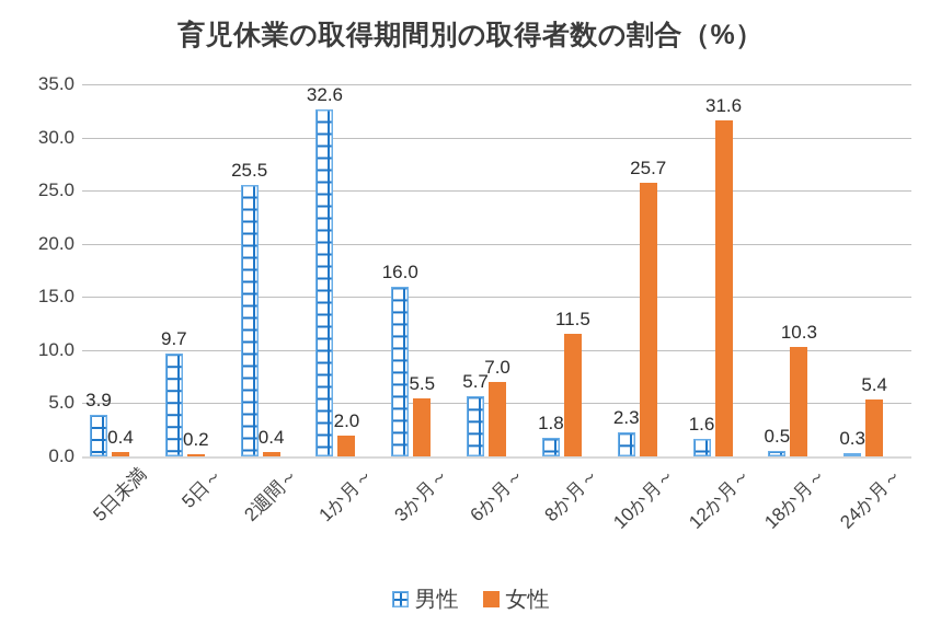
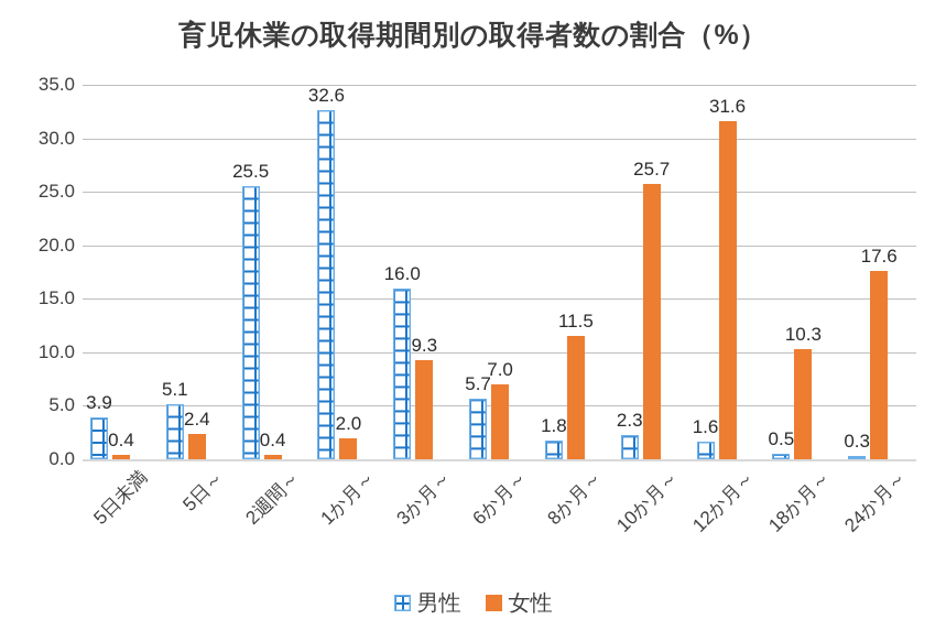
男性/5日～: 9.7 -> 5.1
女性/5日～: 0.2 -> 2.4
女性/3か月～: 5.5 -> 9.3
女性/24か月～: 5.4 -> 17.6
